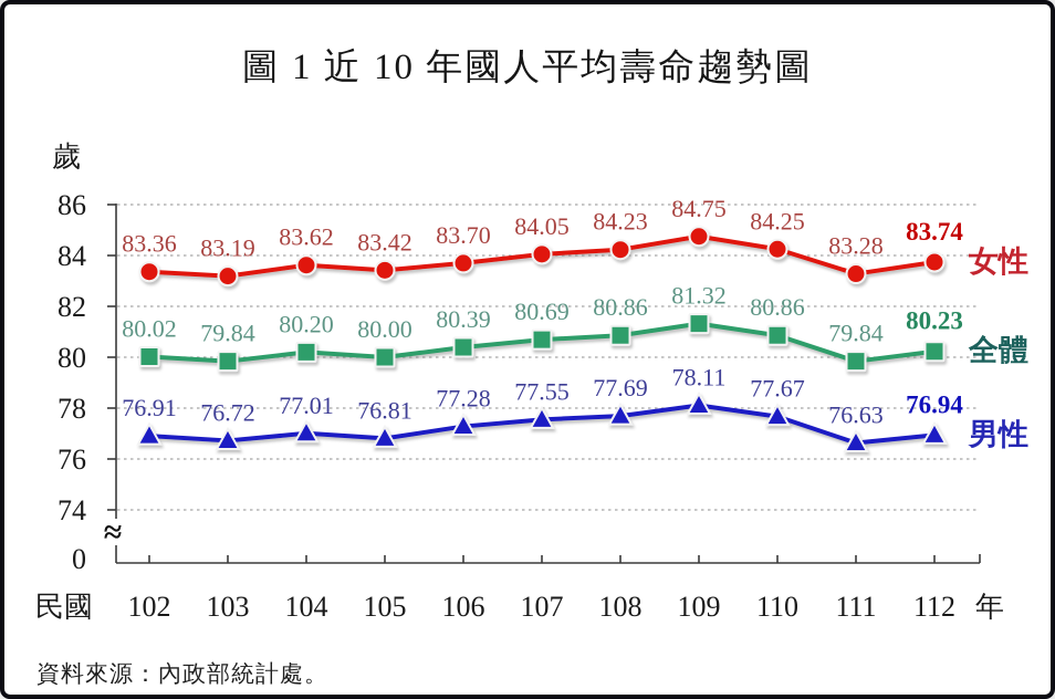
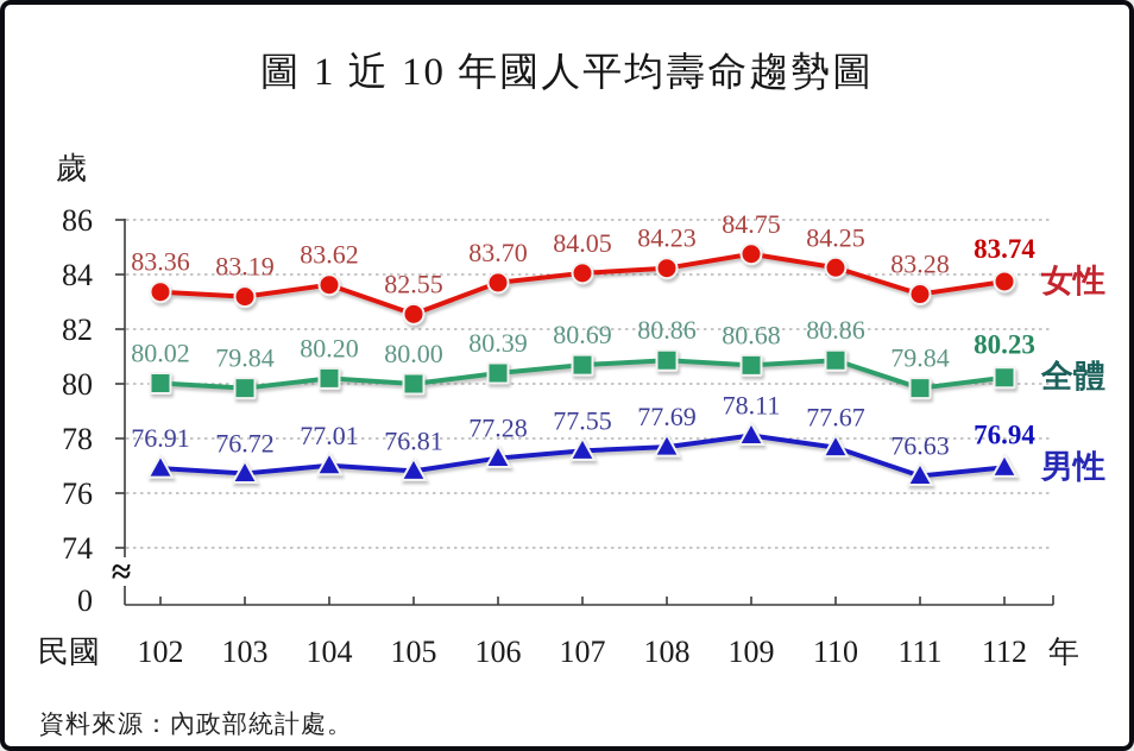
女性/105: 83.42 -> 82.55
全體/109: 81.32 -> 80.68
